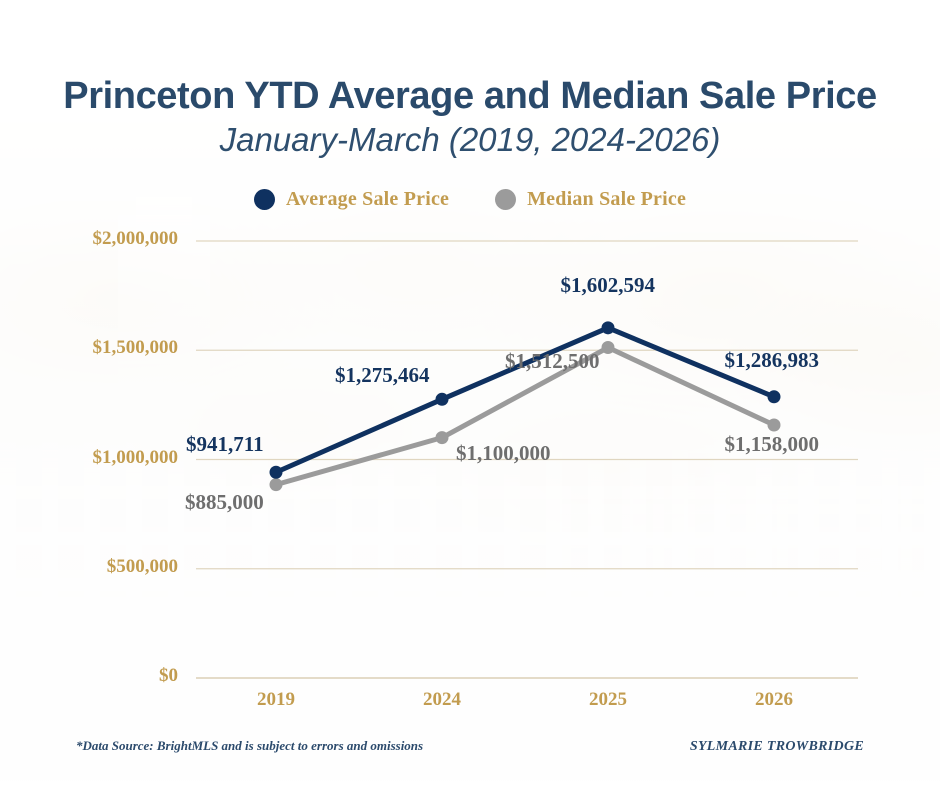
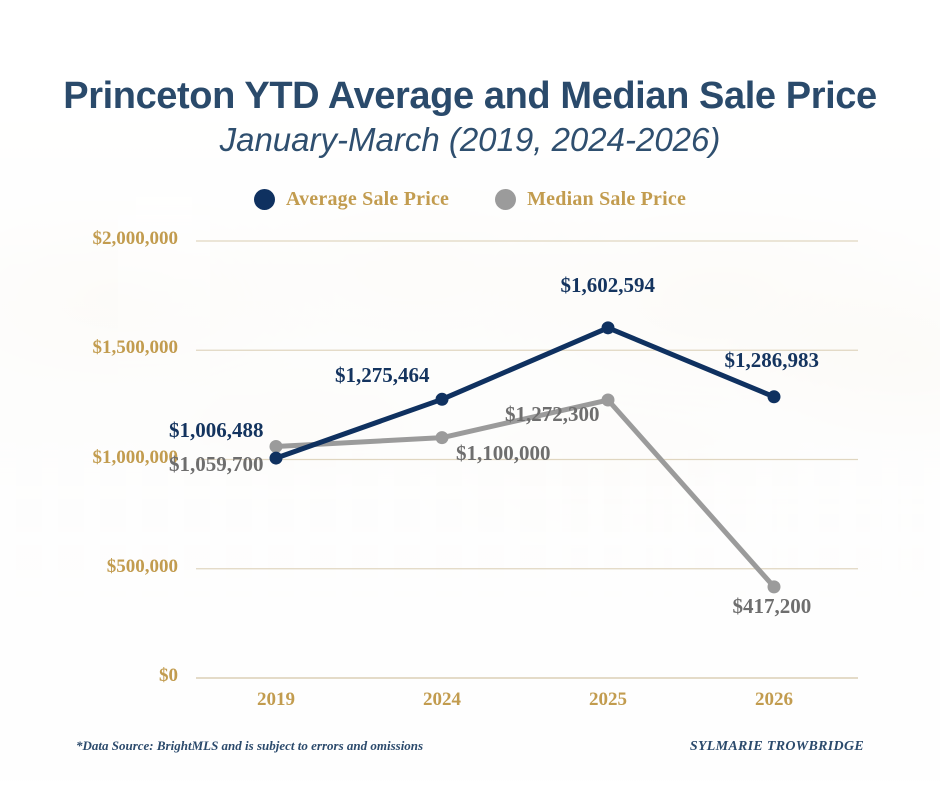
Average Sale Price/2019: $941,711 -> $1,006,488
Median Sale Price/2019: $885,000 -> $1,059,700
Median Sale Price/2025: $1,512,500 -> $1,272,300
Median Sale Price/2026: $1,158,000 -> $417,200
